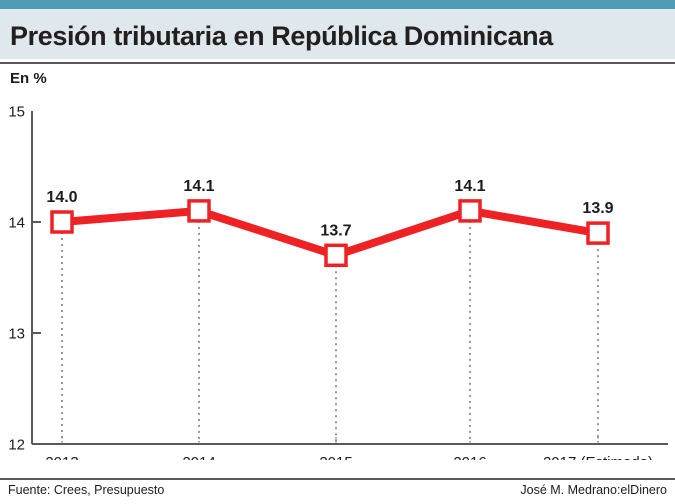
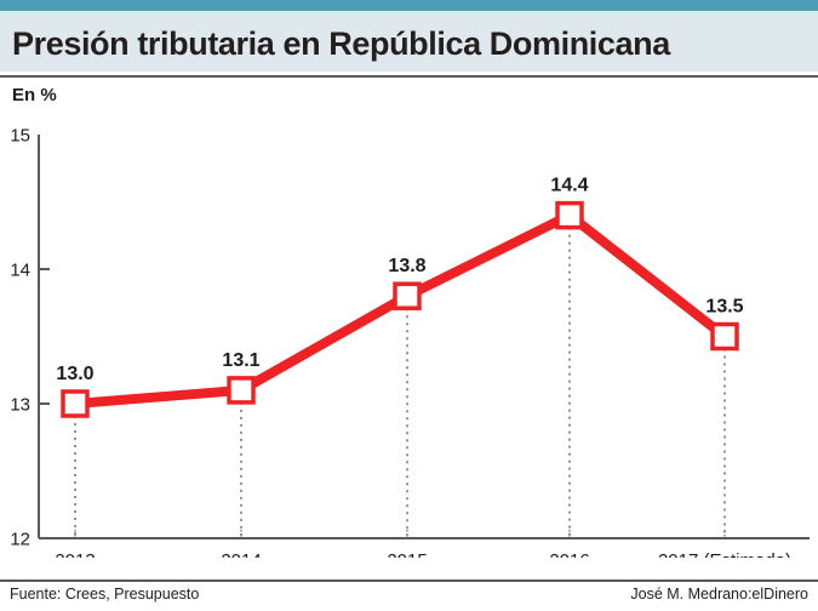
2013: 14.0 -> 13.0
2014: 14.1 -> 13.1
2015: 13.7 -> 13.8
2016: 14.1 -> 14.4
2017 (Estimada): 13.9 -> 13.5
